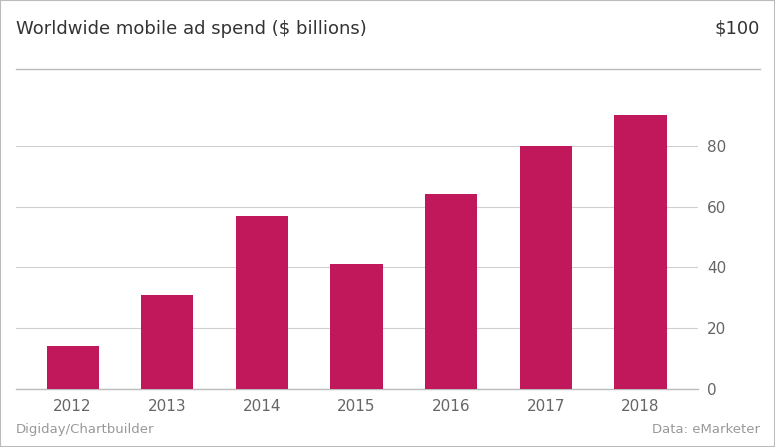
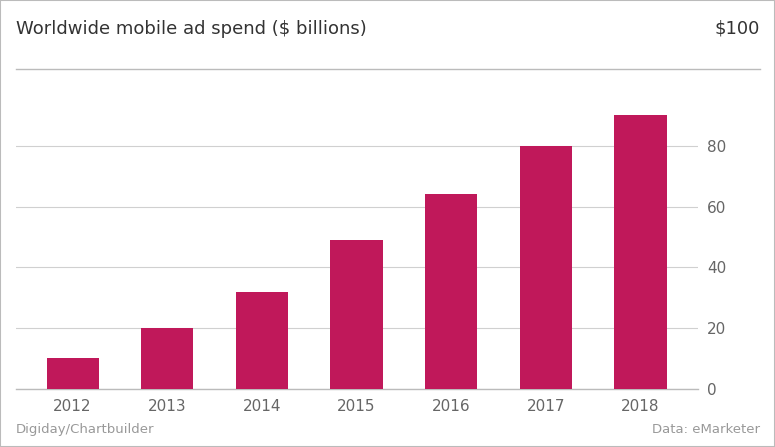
2012: 14 -> 10
2013: 31 -> 20
2014: 57 -> 32
2015: 41 -> 49
